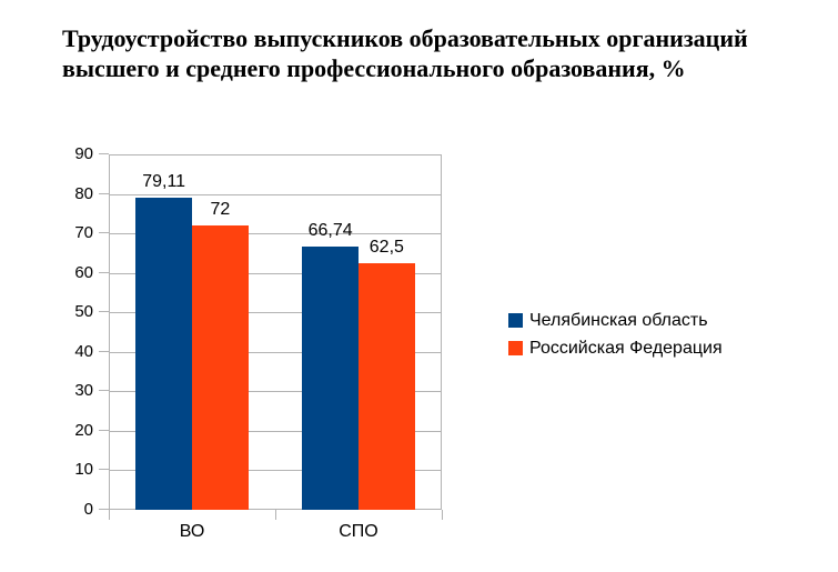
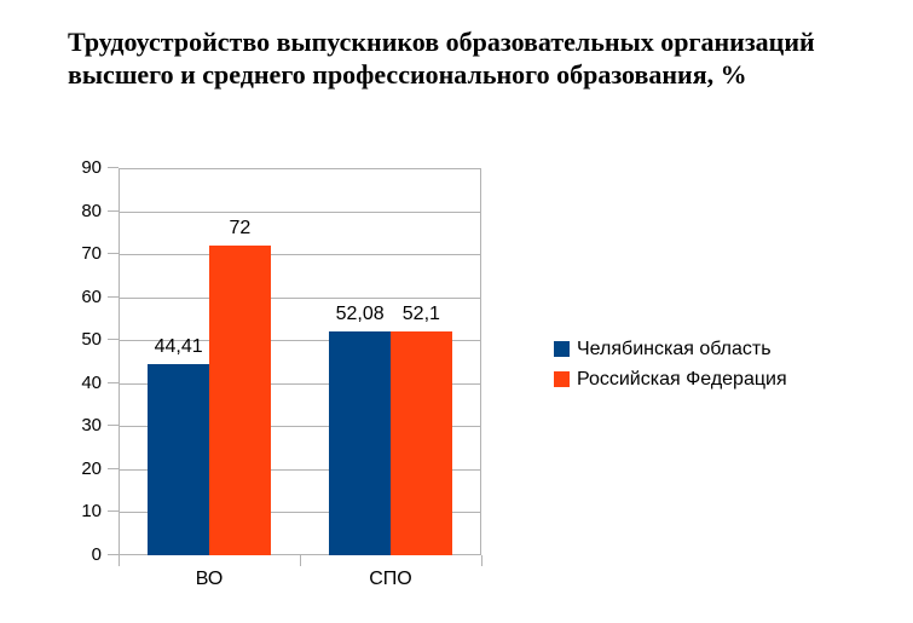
Челябинская область/ВО: 79,11 -> 44,41
Челябинская область/СПО: 66,74 -> 52,08
Российская Федерация/СПО: 62,5 -> 52,1
